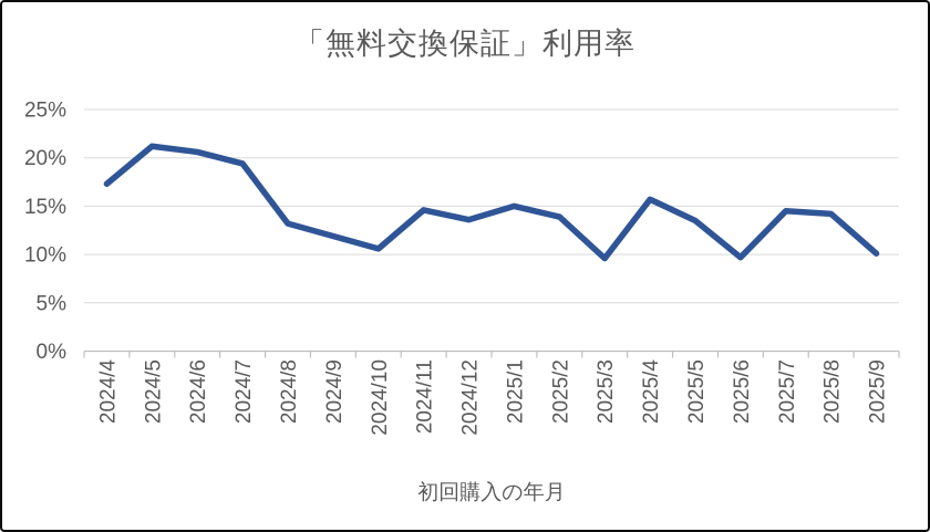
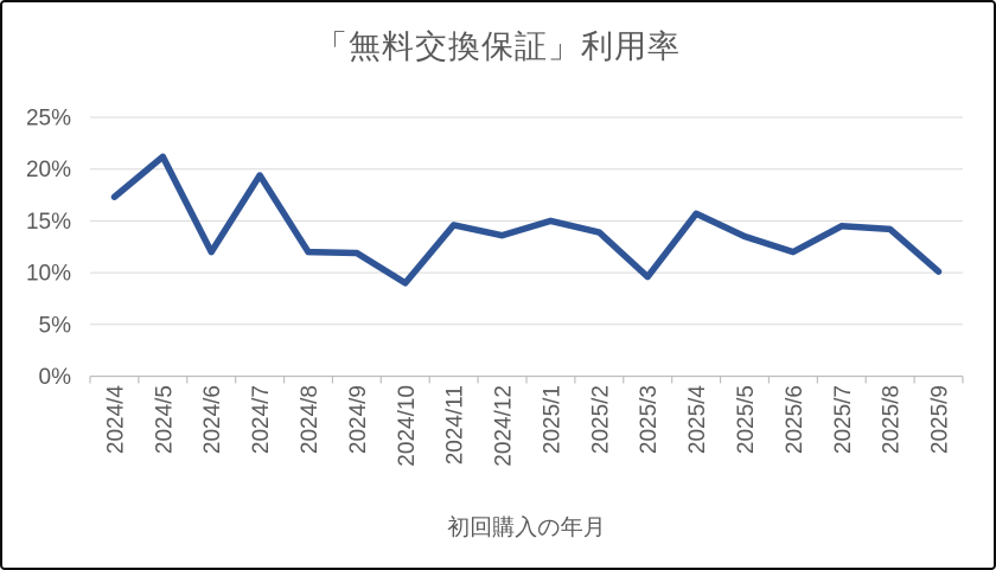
2024/6: 21% -> 12%
2024/8: 13% -> 12%
2024/10: 11% -> 9%
2025/6: 10% -> 12%
